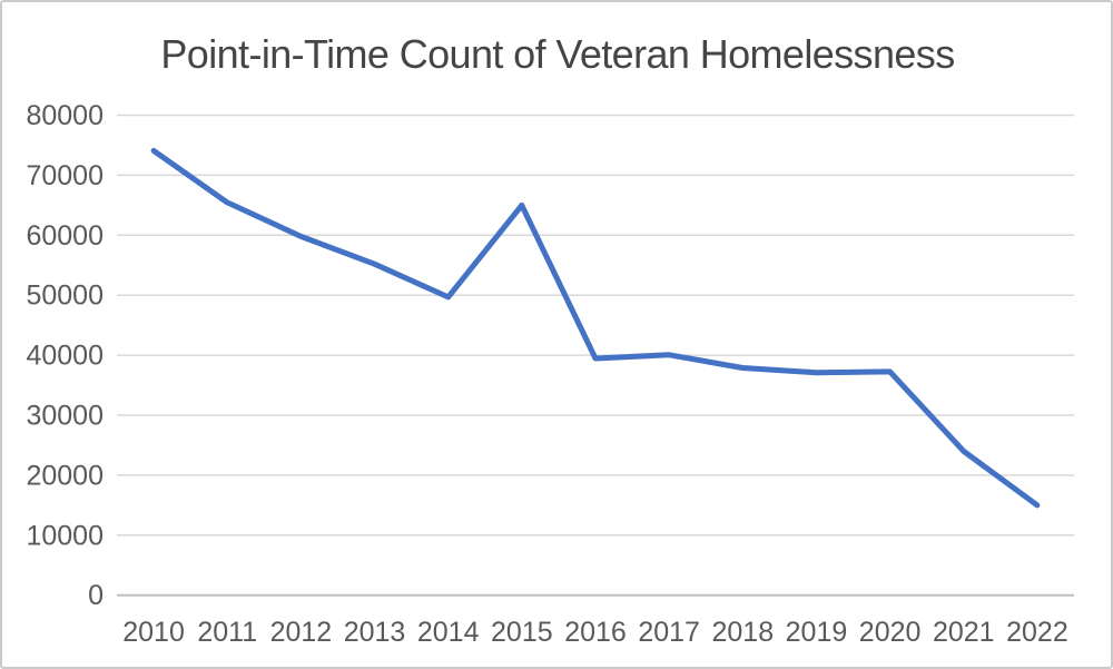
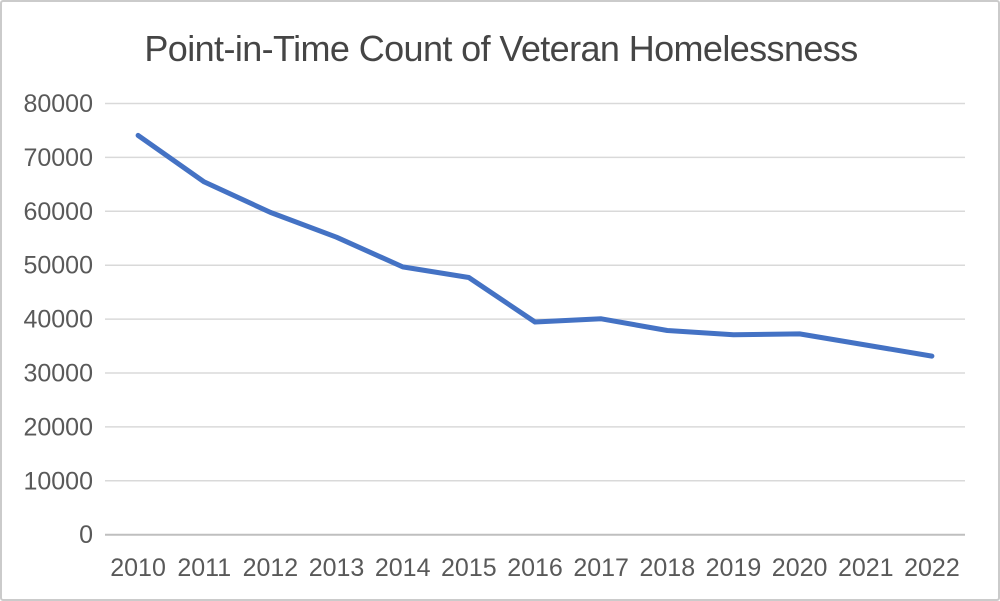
2015: 65000 -> 48000
2021: 24000 -> 35000
2022: 15000 -> 33000
